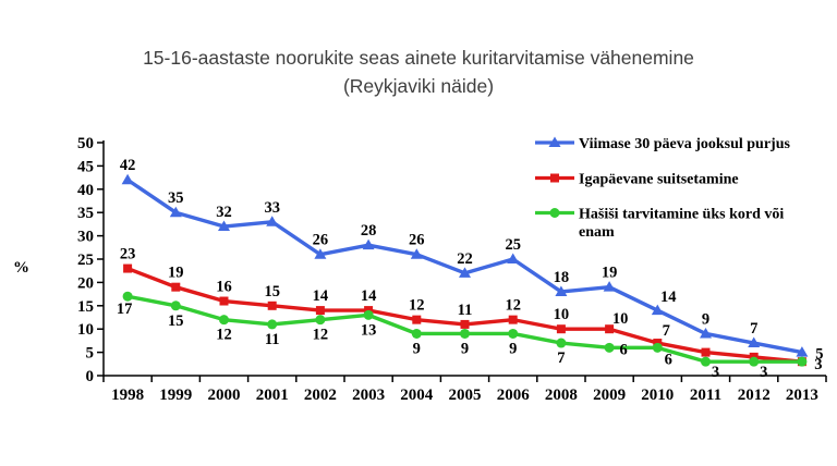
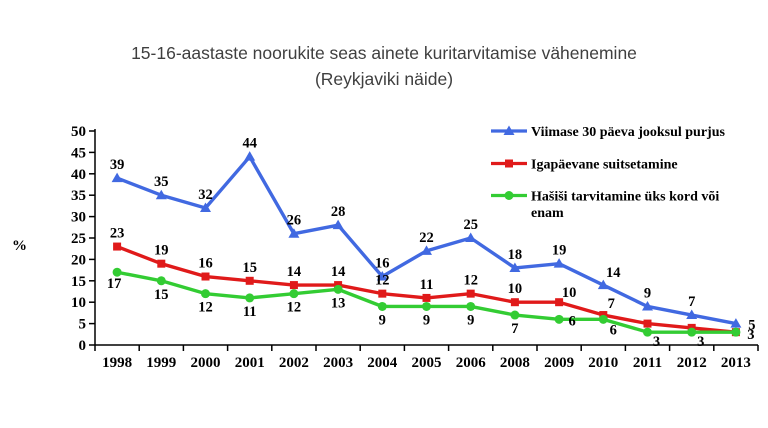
Viimase 30 päeva jooksul purjus/1998: 42 -> 39
Viimase 30 päeva jooksul purjus/2001: 33 -> 44
Viimase 30 päeva jooksul purjus/2004: 26 -> 16
